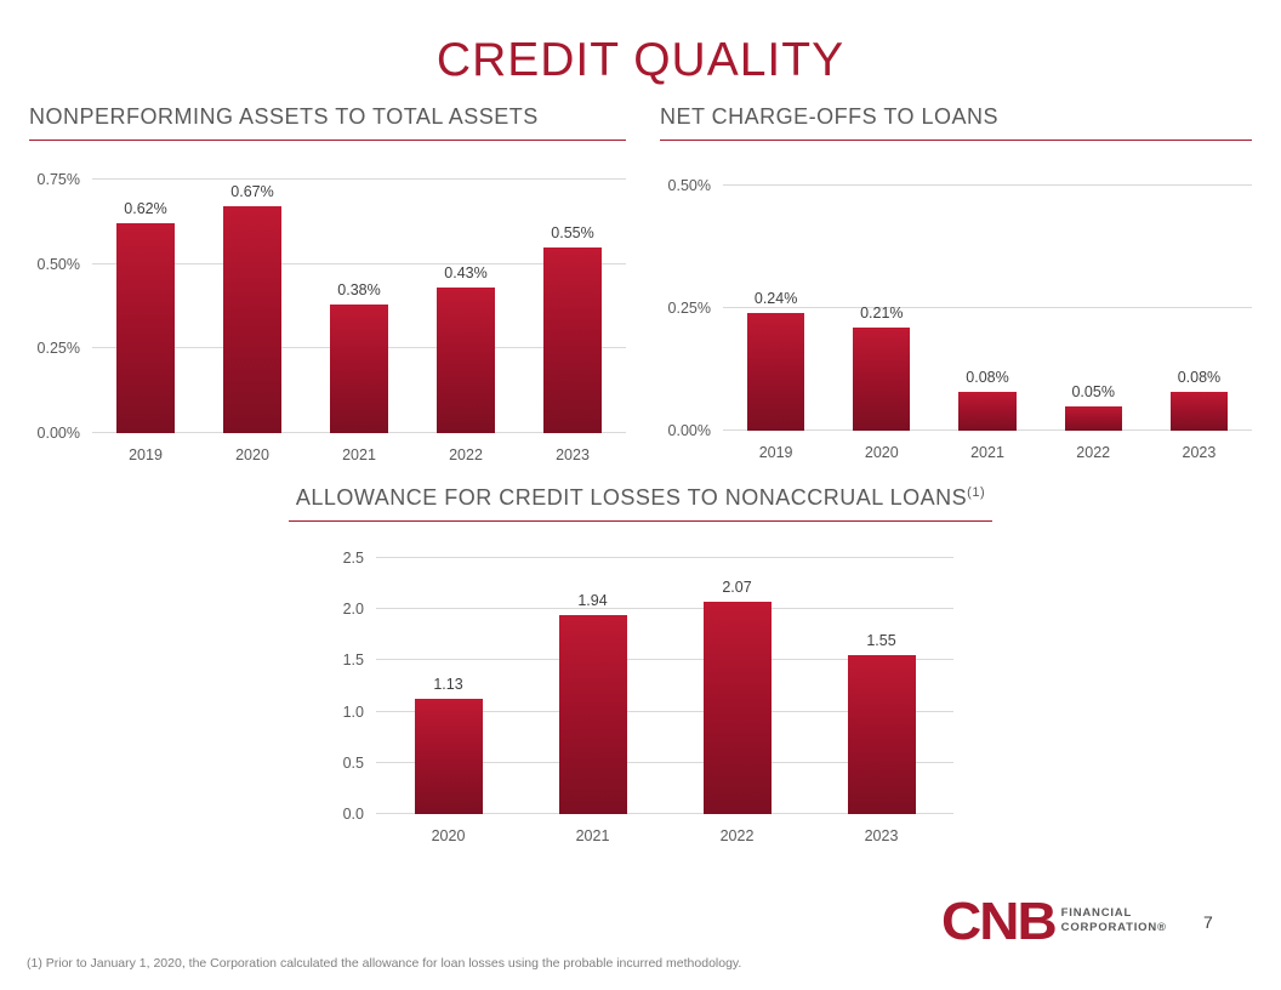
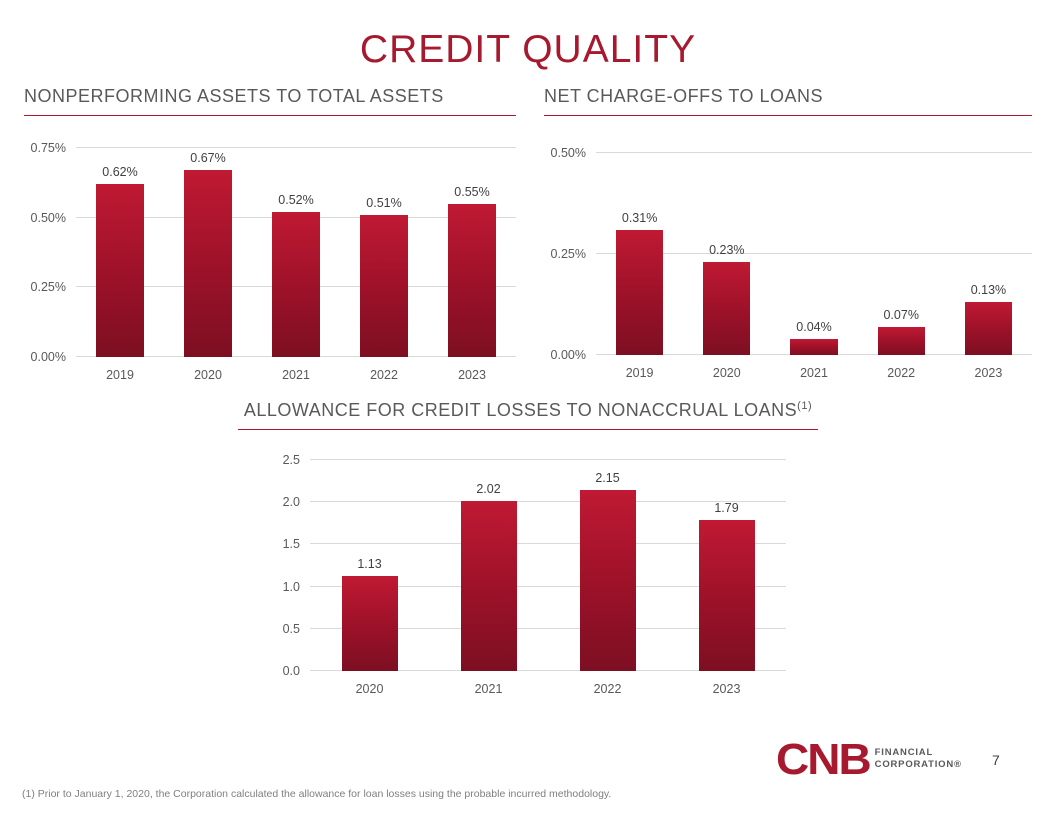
NONPERFORMING ASSETS TO TOTAL ASSETS/2021: 0.38% -> 0.52%
NONPERFORMING ASSETS TO TOTAL ASSETS/2022: 0.43% -> 0.51%
NET CHARGE-OFFS TO LOANS/2019: 0.24% -> 0.31%
NET CHARGE-OFFS TO LOANS/2020: 0.21% -> 0.23%
NET CHARGE-OFFS TO LOANS/2021: 0.08% -> 0.04%
NET CHARGE-OFFS TO LOANS/2022: 0.05% -> 0.07%
NET CHARGE-OFFS TO LOANS/2023: 0.08% -> 0.13%
ALLOWANCE FOR CREDIT LOSSES TO NONACCRUAL LOANS/2021: 1.94 -> 2.02
ALLOWANCE FOR CREDIT LOSSES TO NONACCRUAL LOANS/2022: 2.07 -> 2.15
ALLOWANCE FOR CREDIT LOSSES TO NONACCRUAL LOANS/2023: 1.55 -> 1.79
